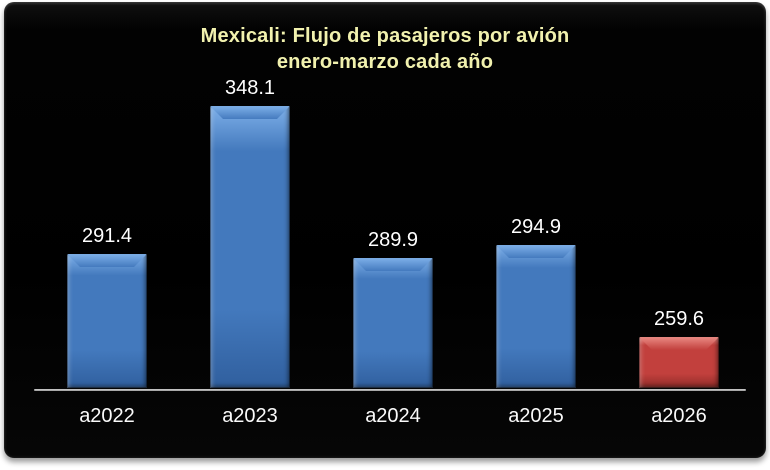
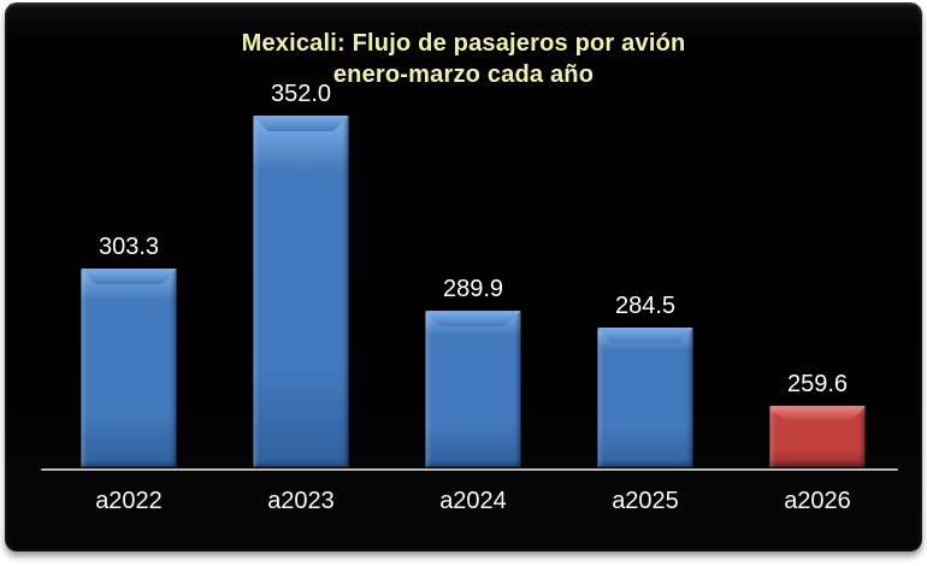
a2022: 291.4 -> 303.3
a2023: 348.1 -> 352.0
a2025: 294.9 -> 284.5
